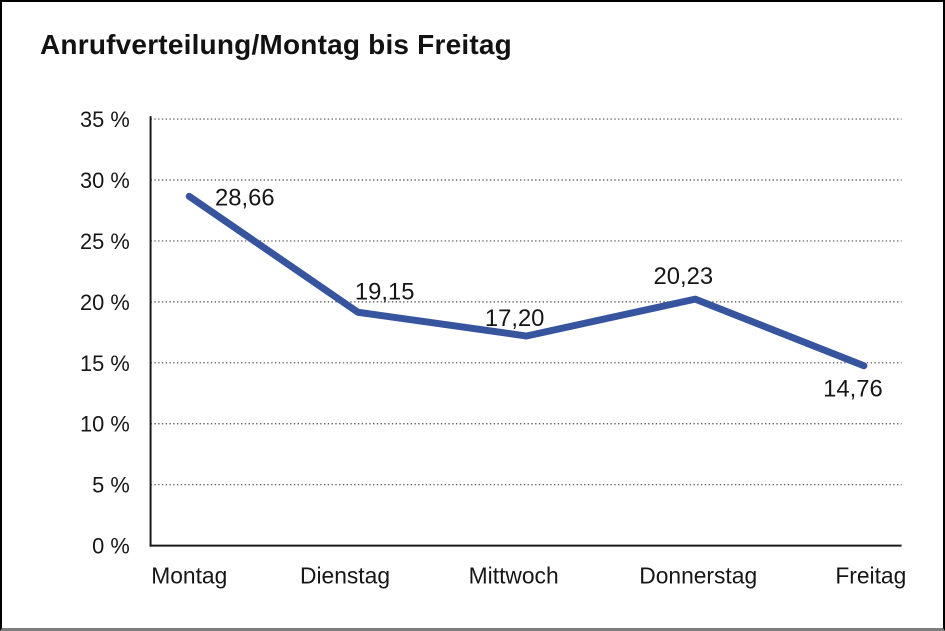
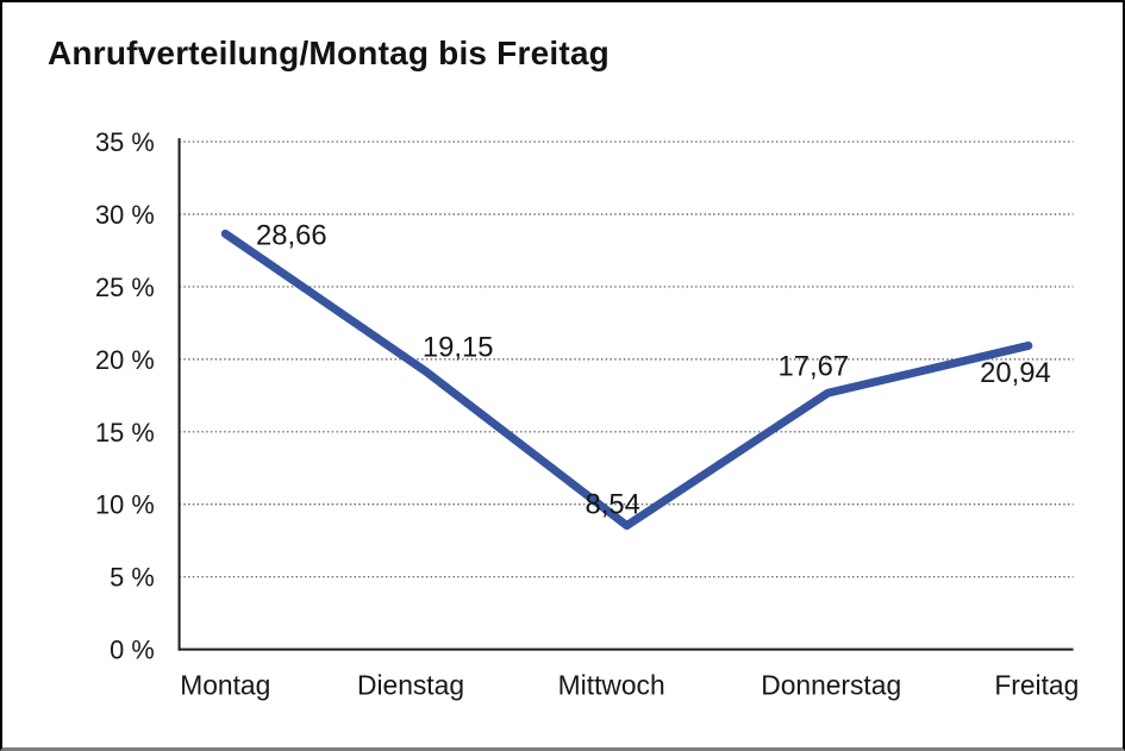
Mittwoch: 17,20 -> 8,54
Donnerstag: 20,23 -> 17,67
Freitag: 14,76 -> 20,94
